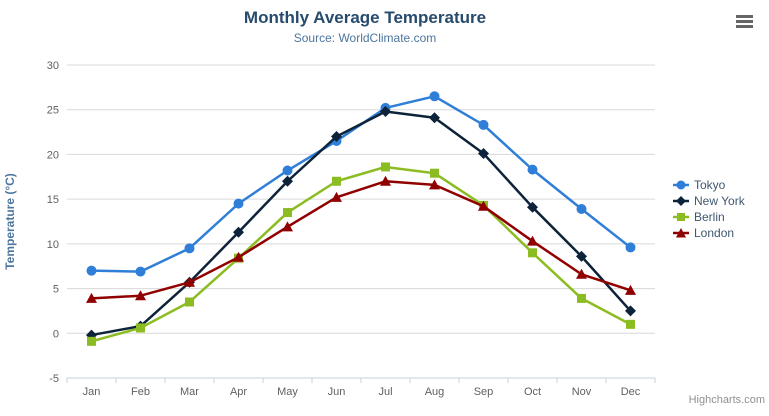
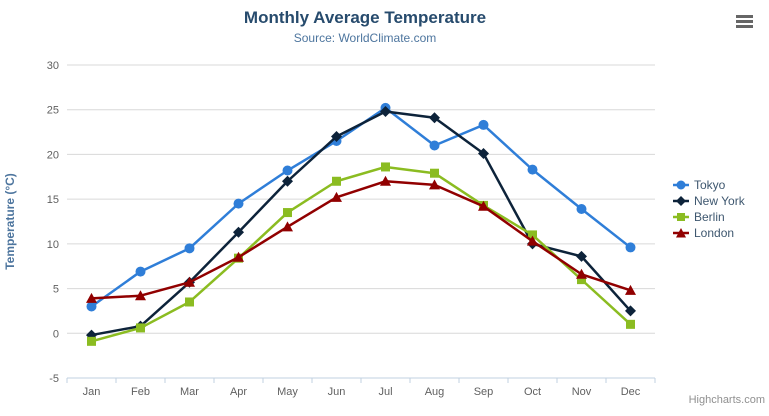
Tokyo/Jan: 7 -> 3
Tokyo/Aug: 26 -> 21
New York/Oct: 14 -> 10
Berlin/Oct: 9 -> 11
Berlin/Nov: 4 -> 6
